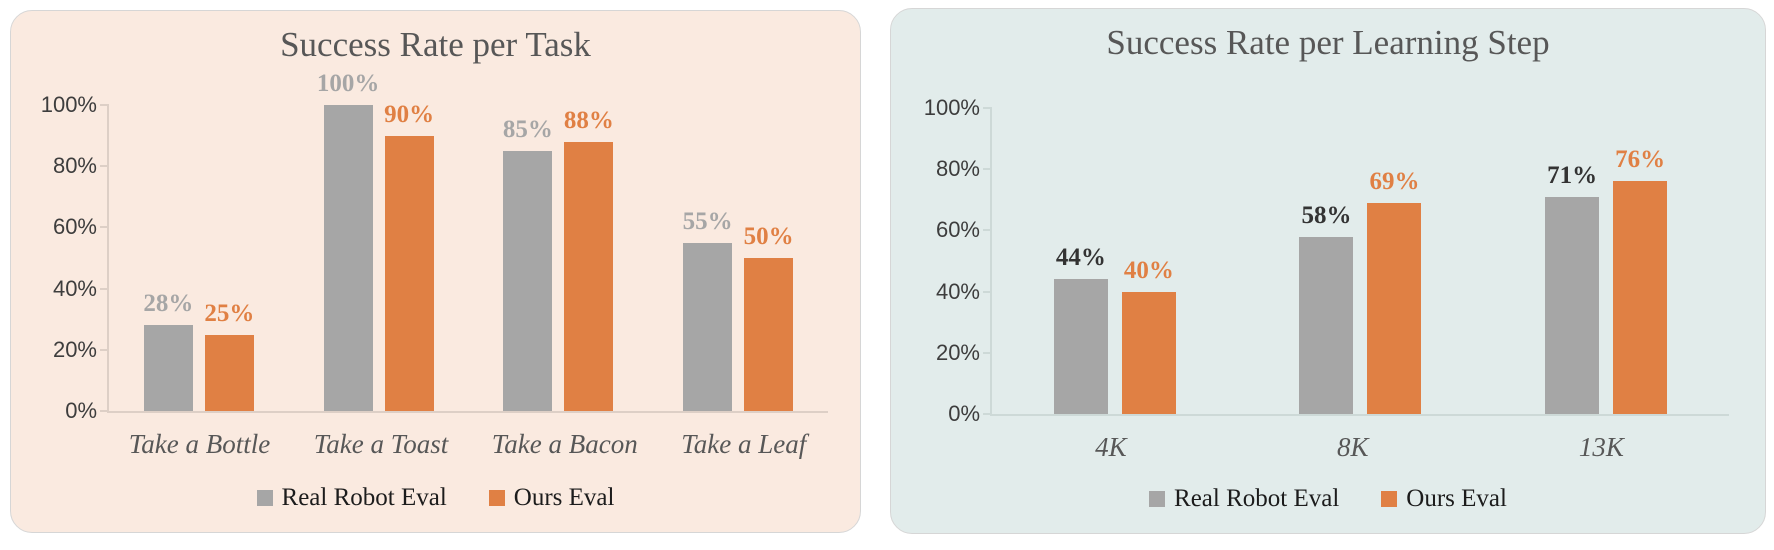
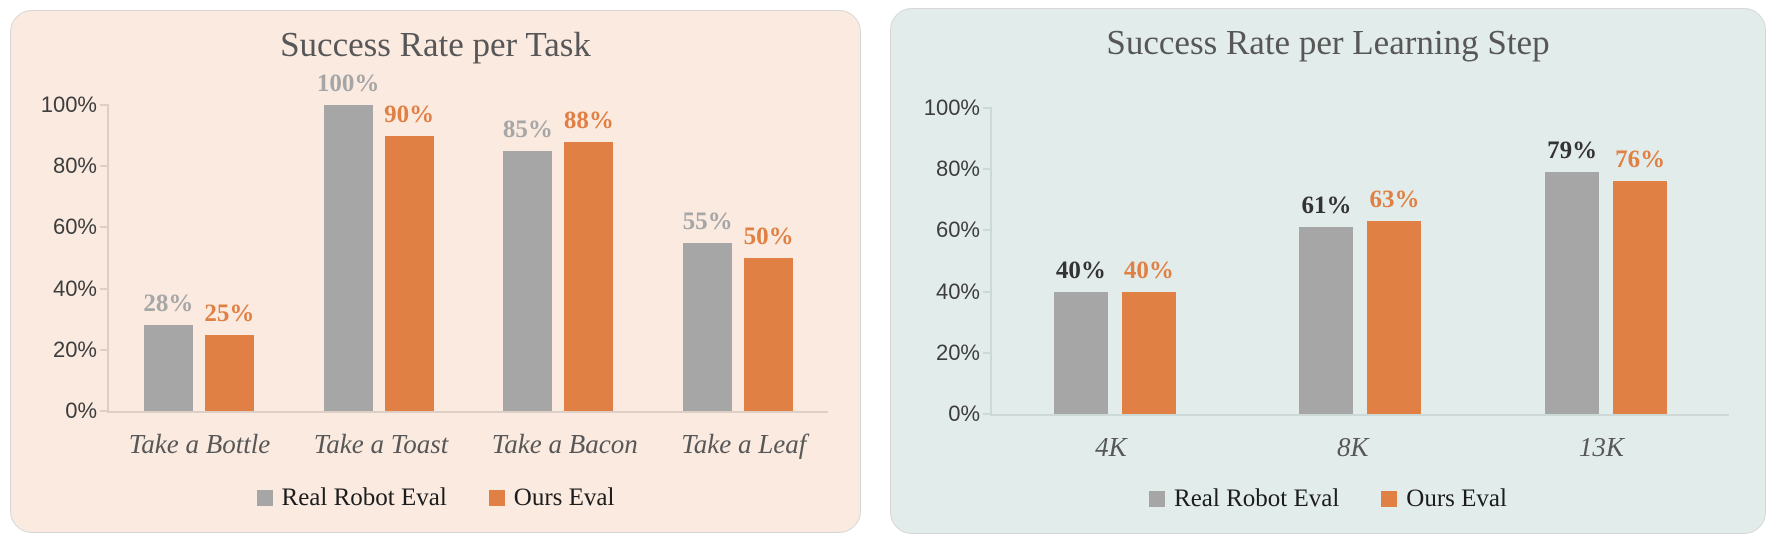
Success Rate per Learning Step/Real Robot Eval/4K: 44% -> 40%
Success Rate per Learning Step/Real Robot Eval/8K: 58% -> 61%
Success Rate per Learning Step/Ours Eval/8K: 69% -> 63%
Success Rate per Learning Step/Real Robot Eval/13K: 71% -> 79%
